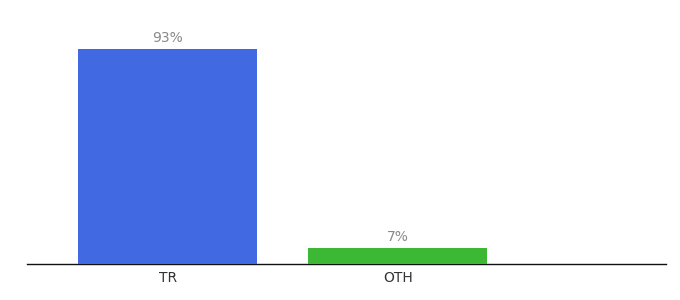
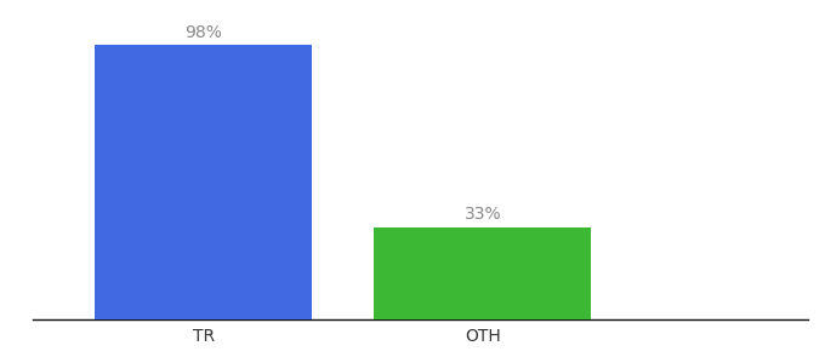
TR: 93% -> 98%
OTH: 7% -> 33%
